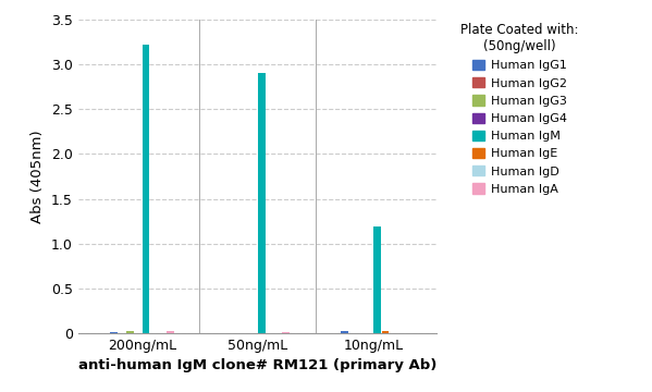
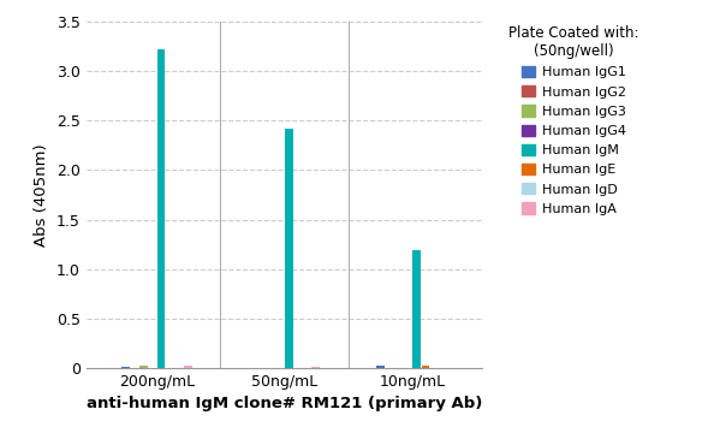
Human IgM/50ng/mL: 2.90 -> 2.42
